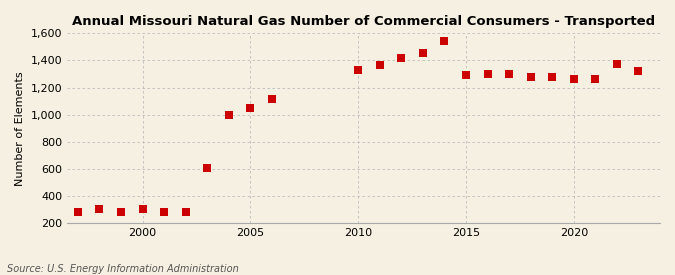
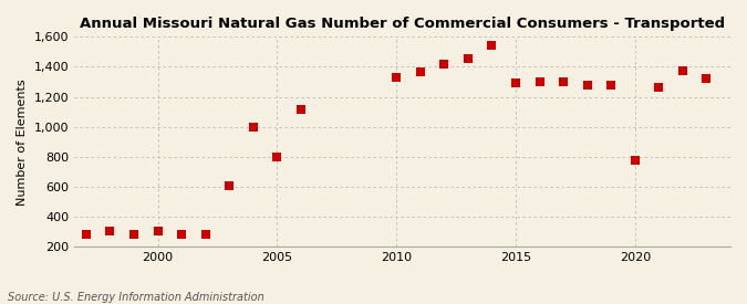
2005: 1,050 -> 800
2020: 1,260 -> 780
